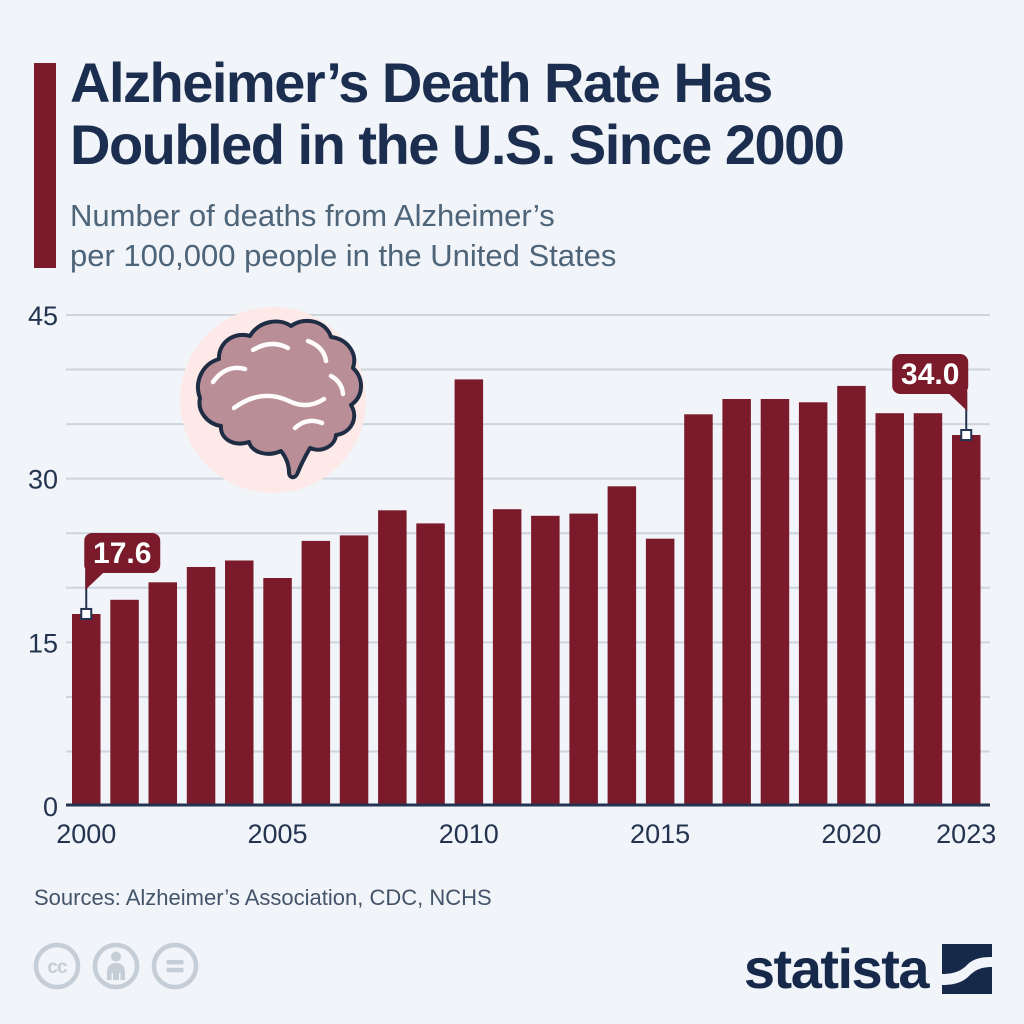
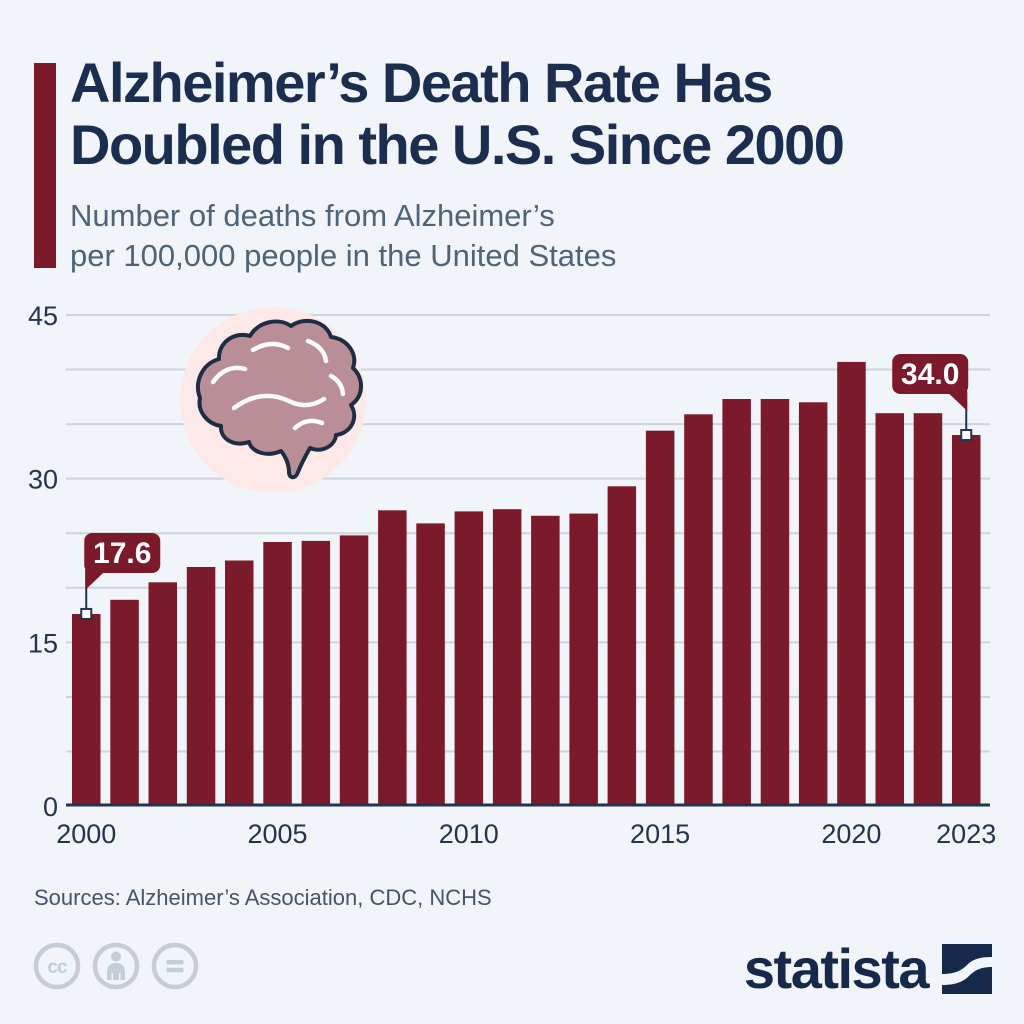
2005: 20.9 -> 24.2
2010: 39.1 -> 27.0
2015: 24.5 -> 34.4
2020: 38.5 -> 40.7
